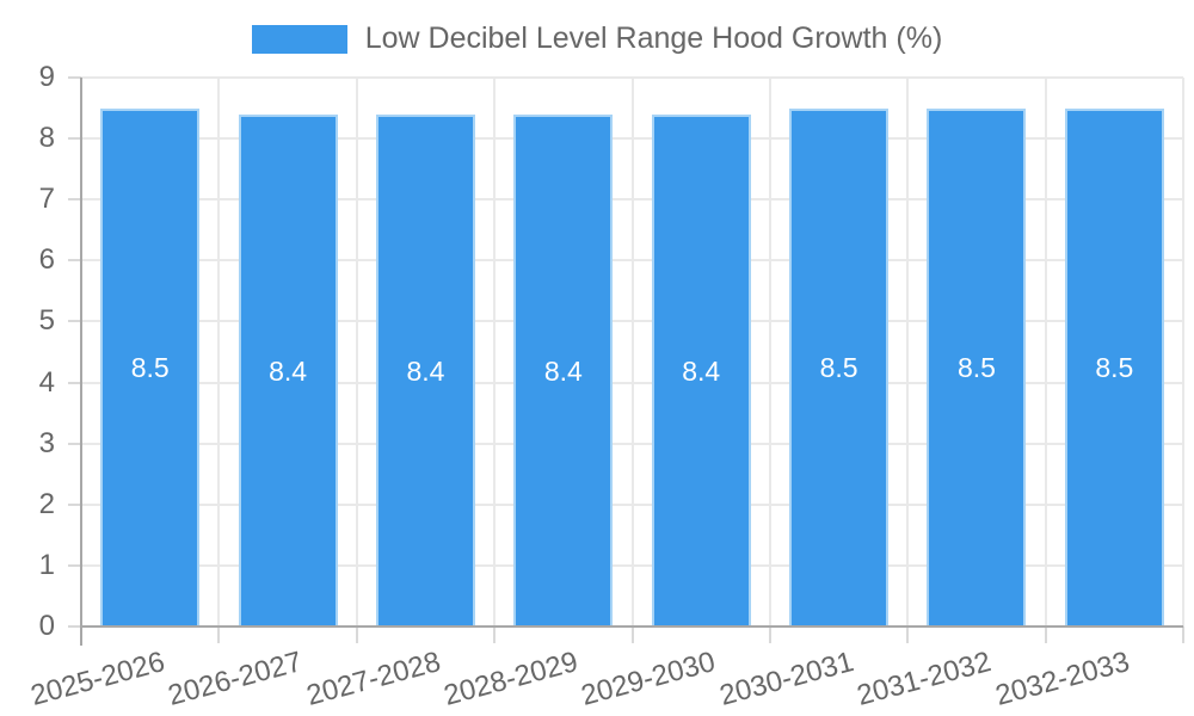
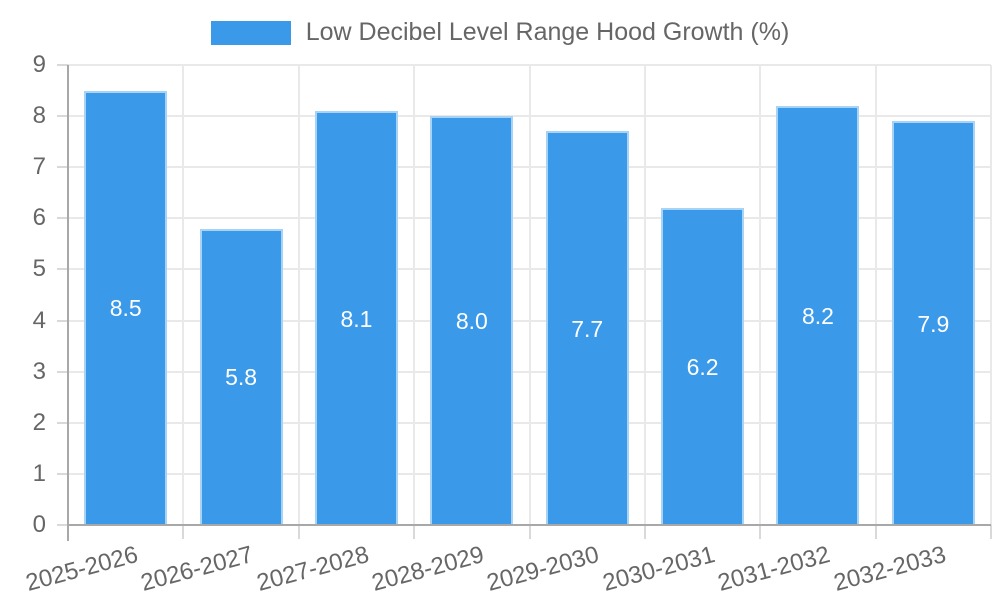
2026-2027: 8.4 -> 5.8
2027-2028: 8.4 -> 8.1
2028-2029: 8.4 -> 8.0
2029-2030: 8.4 -> 7.7
2030-2031: 8.5 -> 6.2
2031-2032: 8.5 -> 8.2
2032-2033: 8.5 -> 7.9
